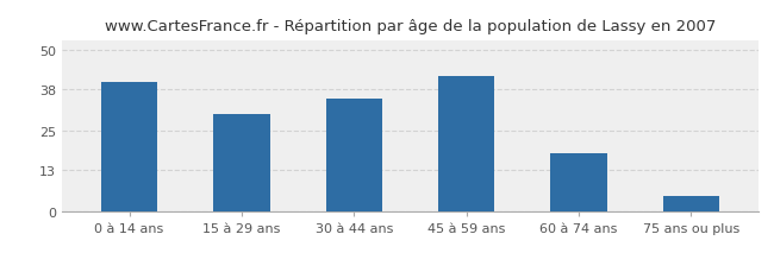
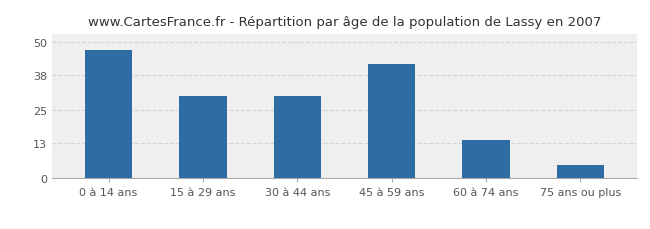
0 à 14 ans: 40 -> 47
30 à 44 ans: 35 -> 30
60 à 74 ans: 18 -> 14
